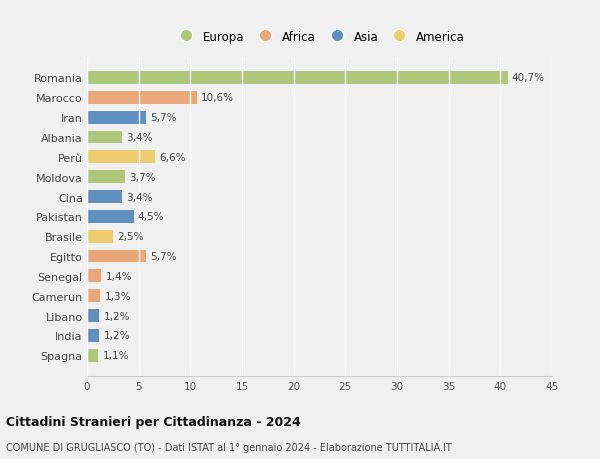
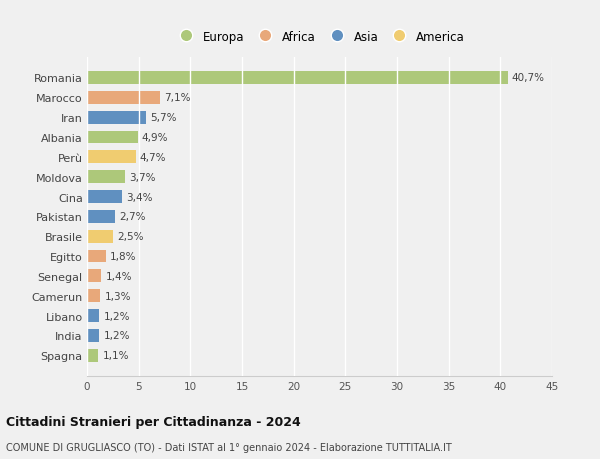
Marocco: 10,6% -> 7,1%
Albania: 3,4% -> 4,9%
Perù: 6,6% -> 4,7%
Pakistan: 4,5% -> 2,7%
Egitto: 5,7% -> 1,8%
